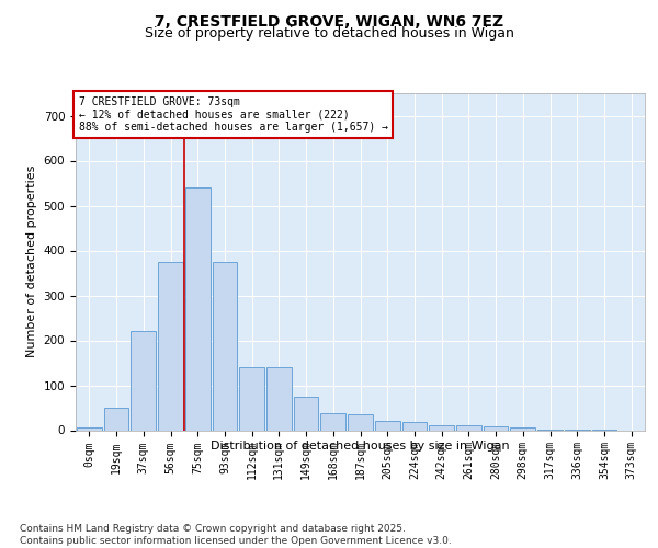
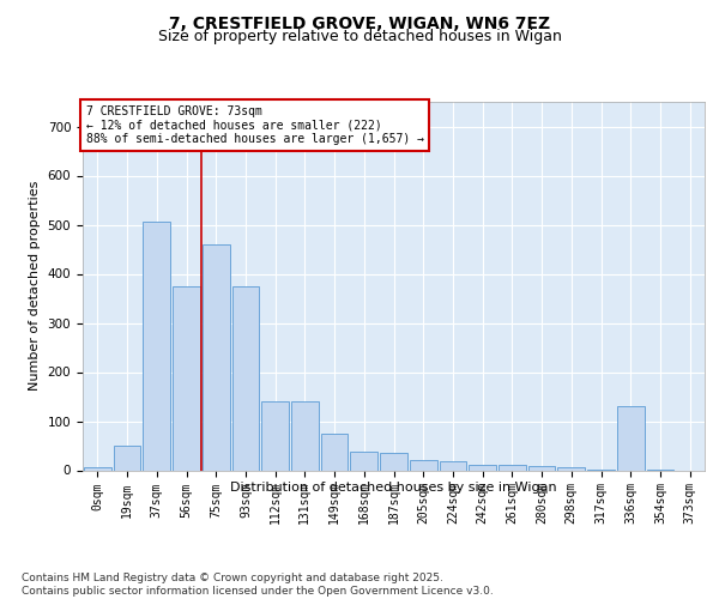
37sqm: 220 -> 505
75sqm: 540 -> 460
336sqm: 1 -> 130
